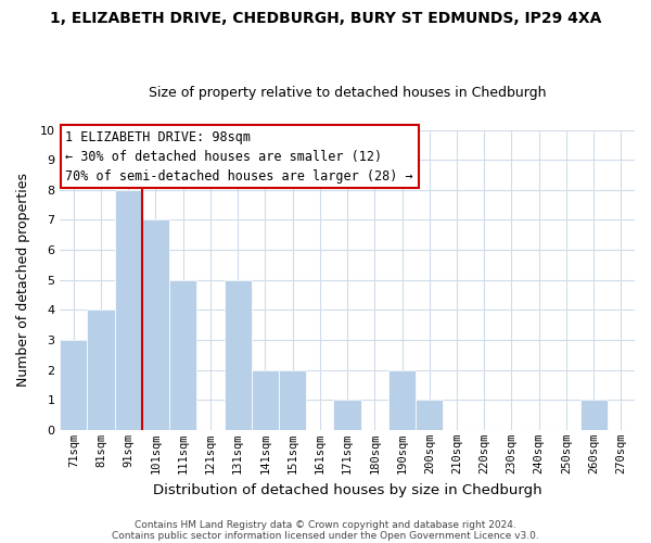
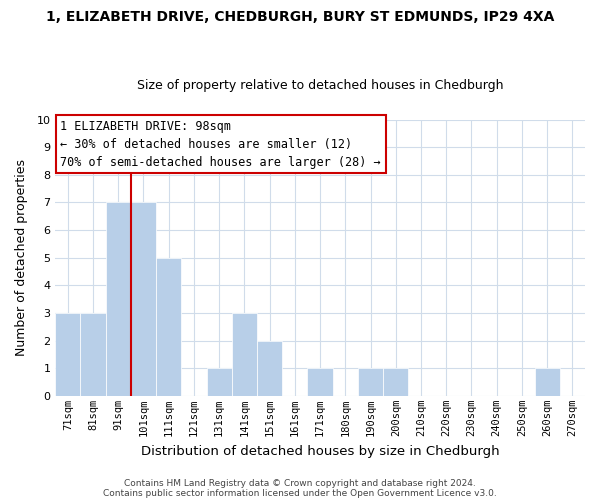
81sqm: 4 -> 3
91sqm: 8 -> 7
131sqm: 5 -> 1
141sqm: 2 -> 3
190sqm: 2 -> 1
